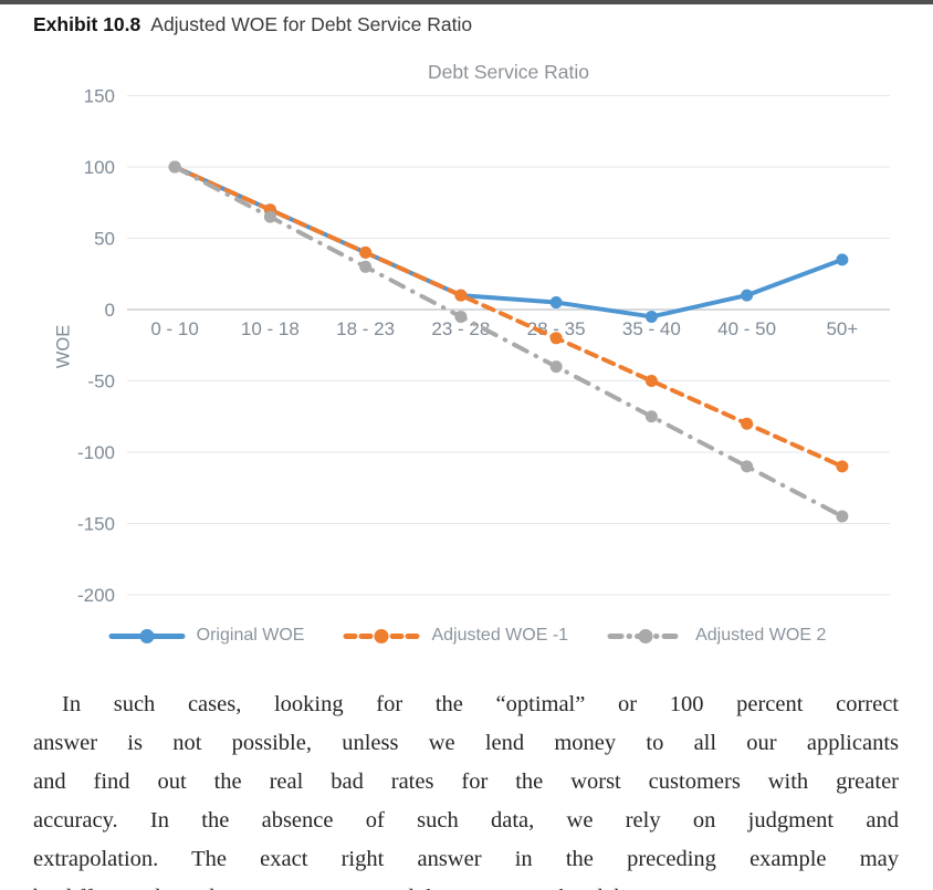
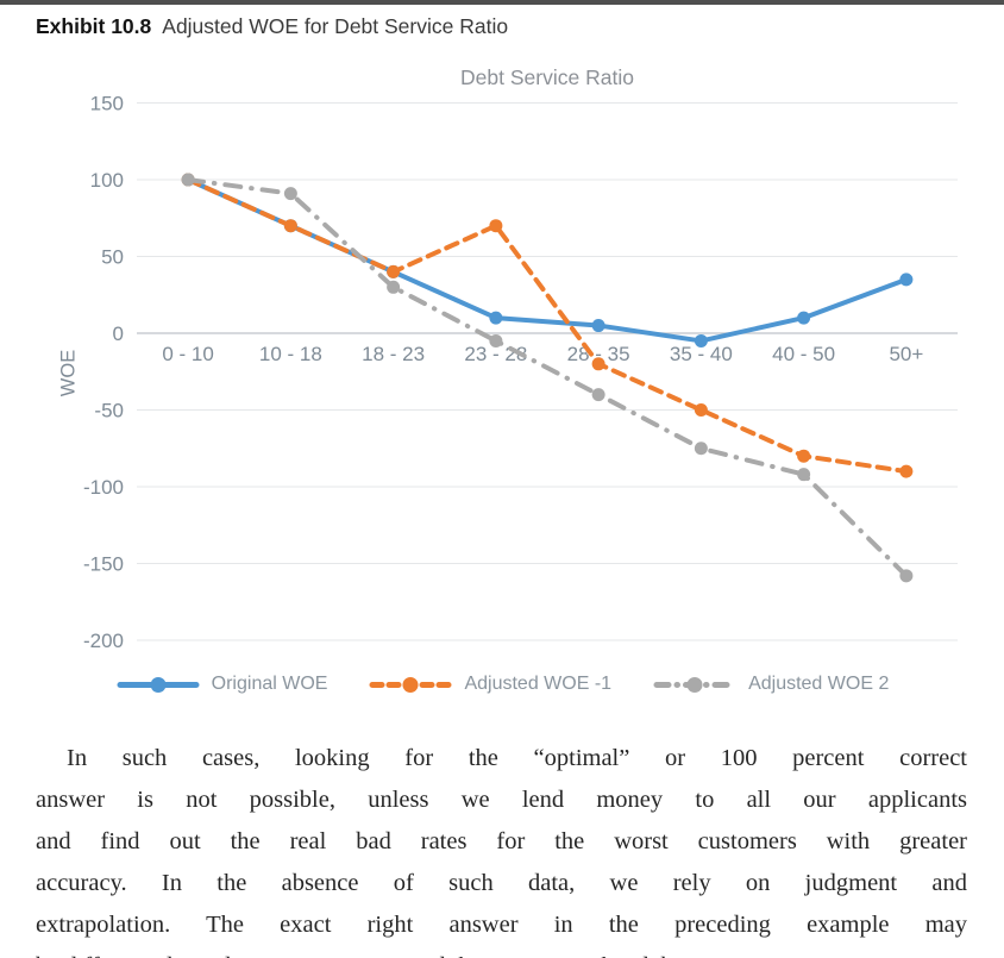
Adjusted WOE 2/10 - 18: 65 -> 91
Adjusted WOE -1/23 - 28: 10 -> 70
Adjusted WOE 2/40 - 50: -110 -> -92
Adjusted WOE -1/50+: -110 -> -90
Adjusted WOE 2/50+: -145 -> -158
